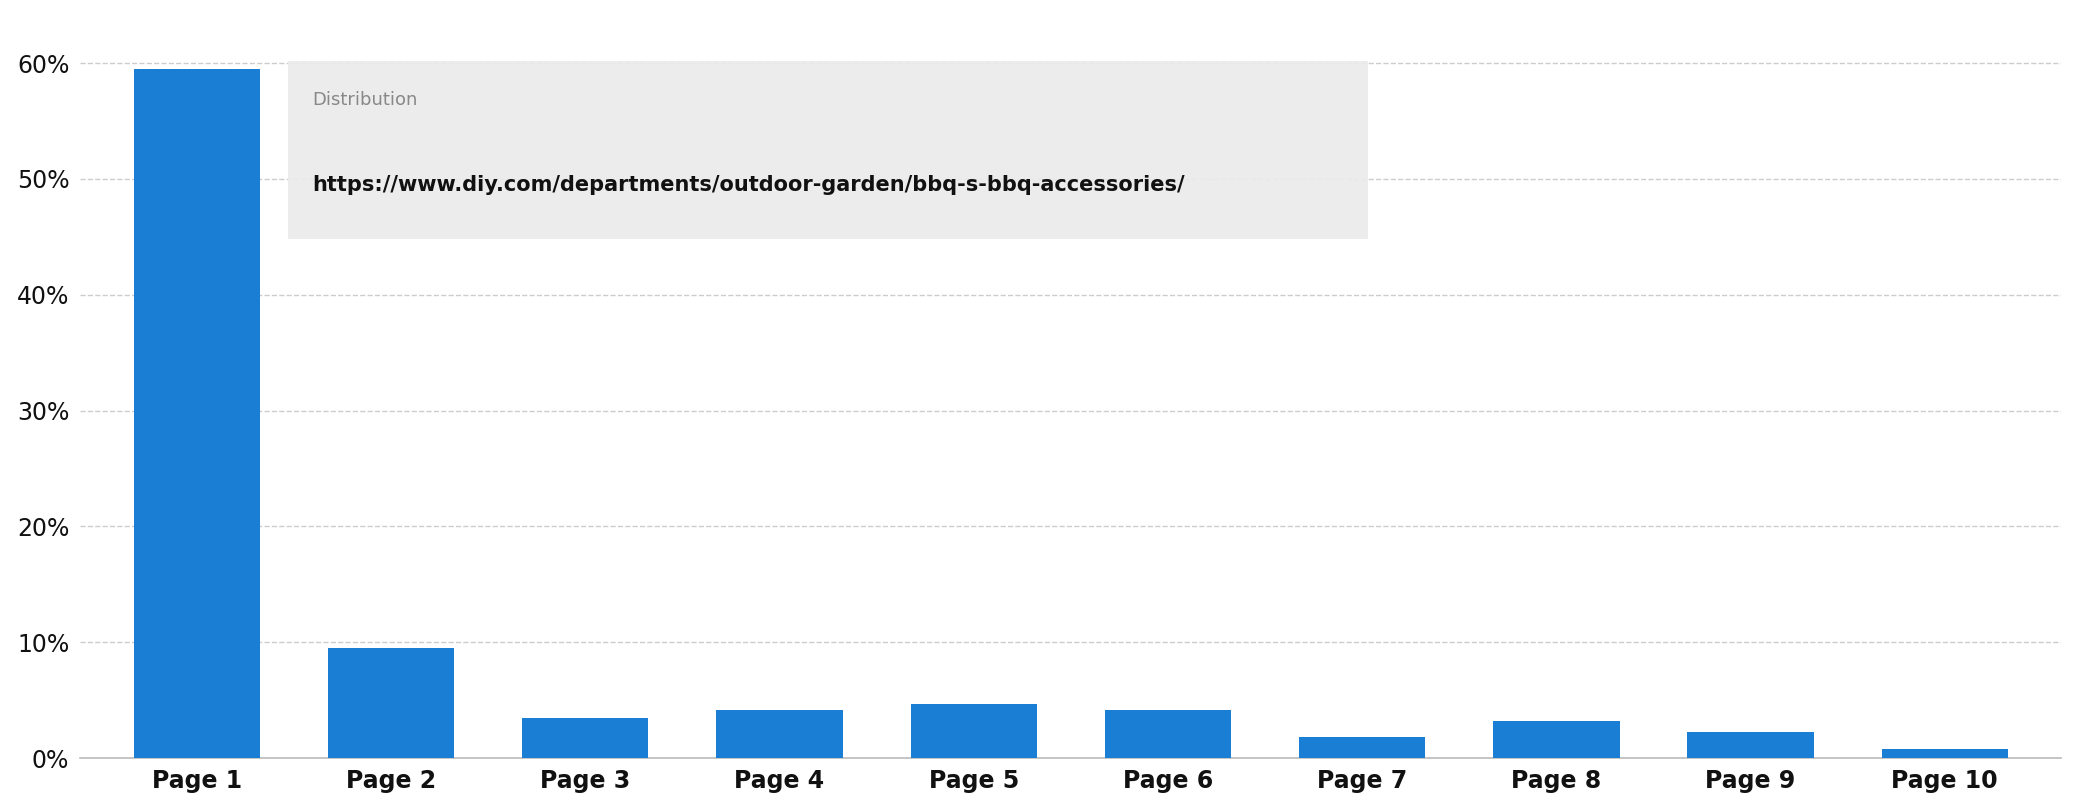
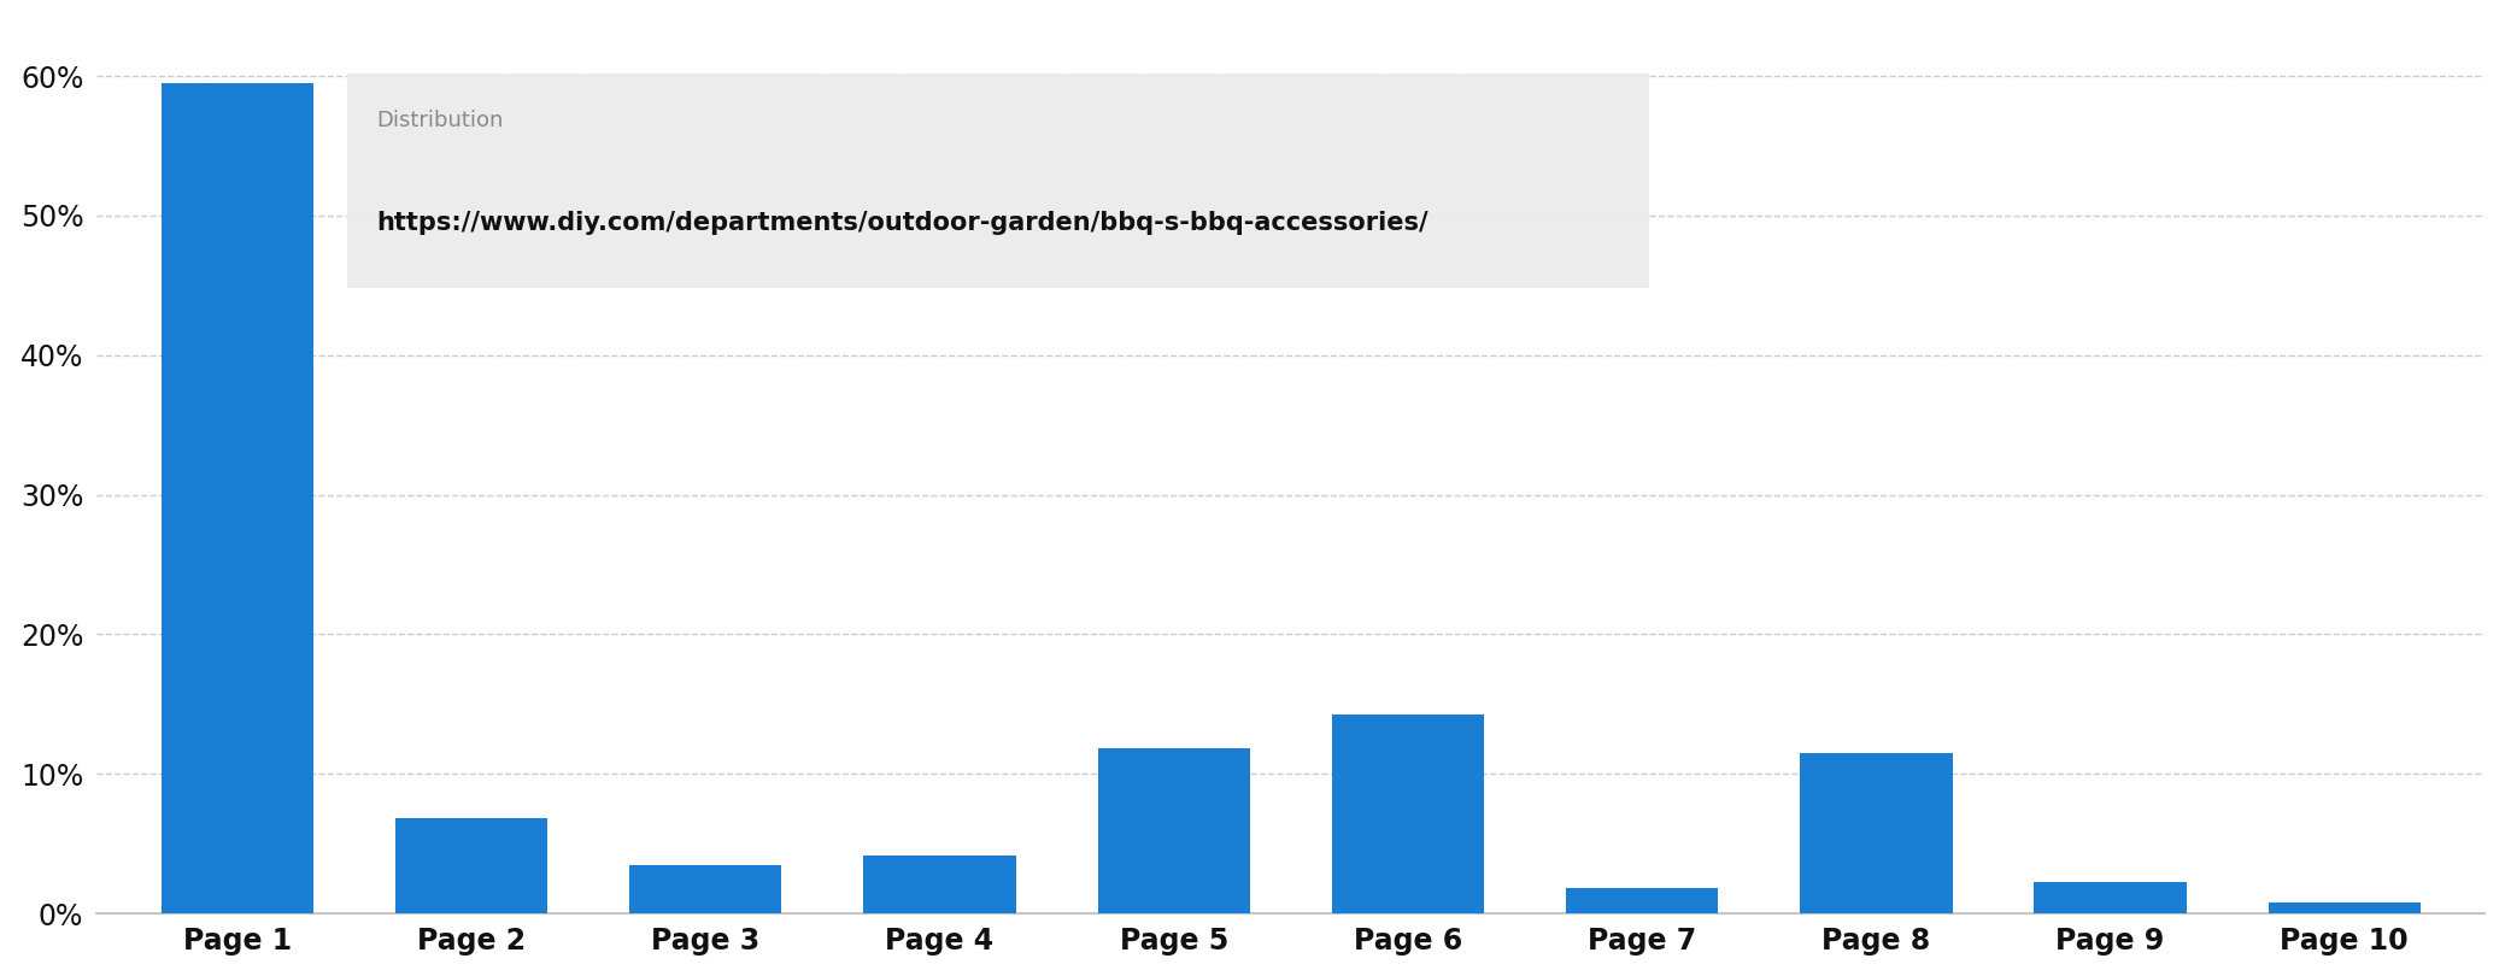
Page 2: 9.5% -> 6.8%
Page 5: 4.7% -> 11.8%
Page 6: 4.2% -> 14.3%
Page 8: 3.2% -> 11.5%
